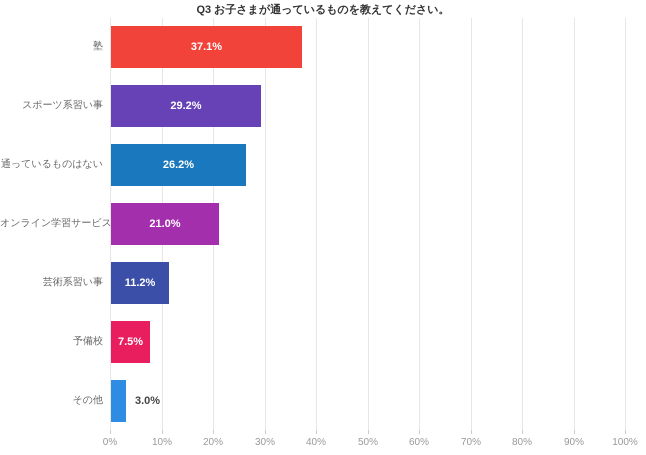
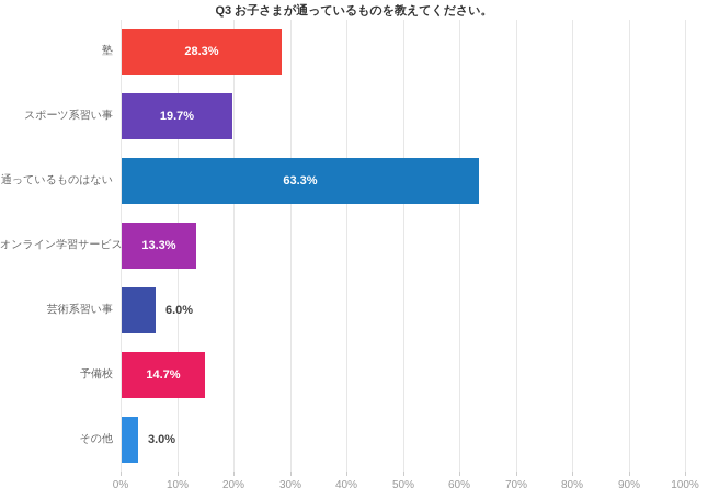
塾: 37.1% -> 28.3%
スポーツ系習い事: 29.2% -> 19.7%
通っているものはない: 26.2% -> 63.3%
オンライン学習サービス: 21.0% -> 13.3%
芸術系習い事: 11.2% -> 6.0%
予備校: 7.5% -> 14.7%
